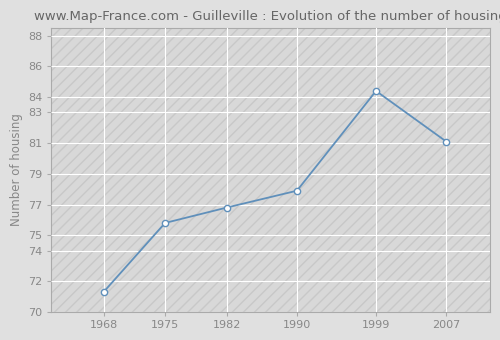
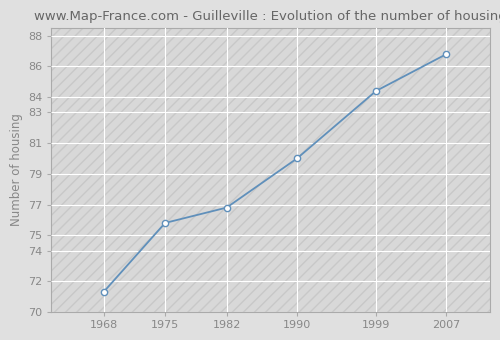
1990: 77.9 -> 80.0
2007: 81.1 -> 86.8
